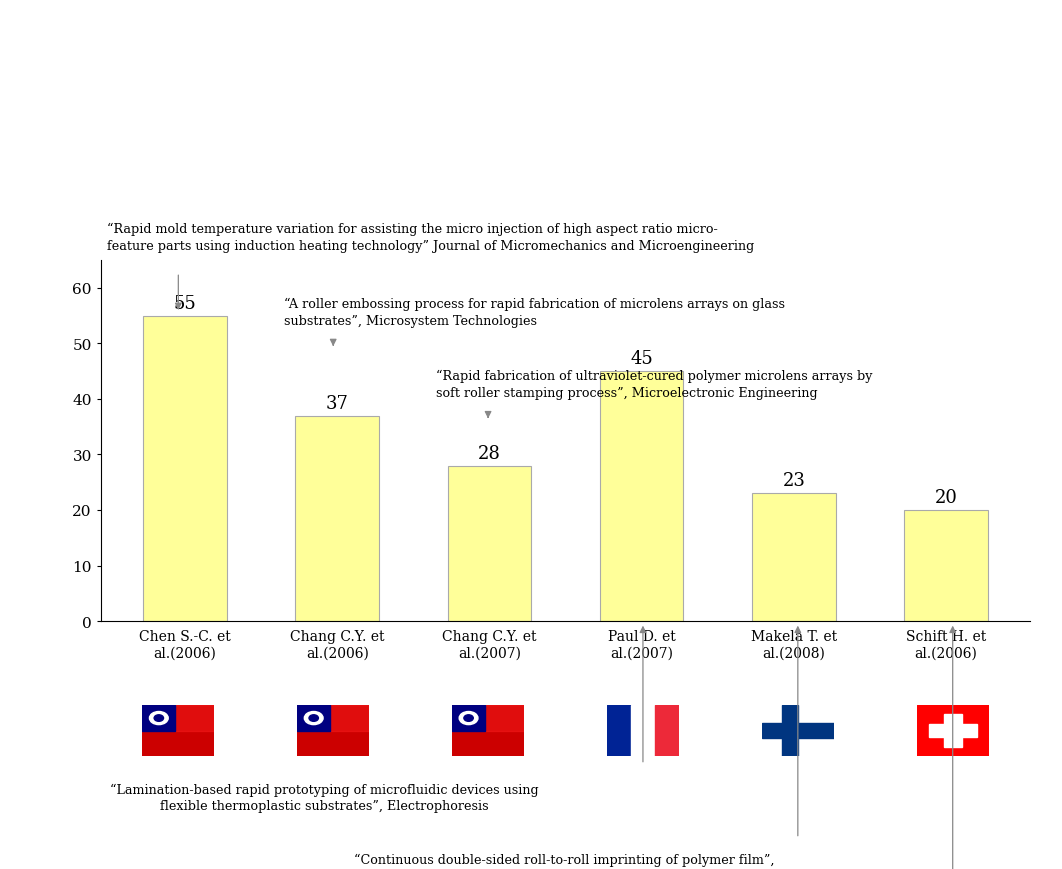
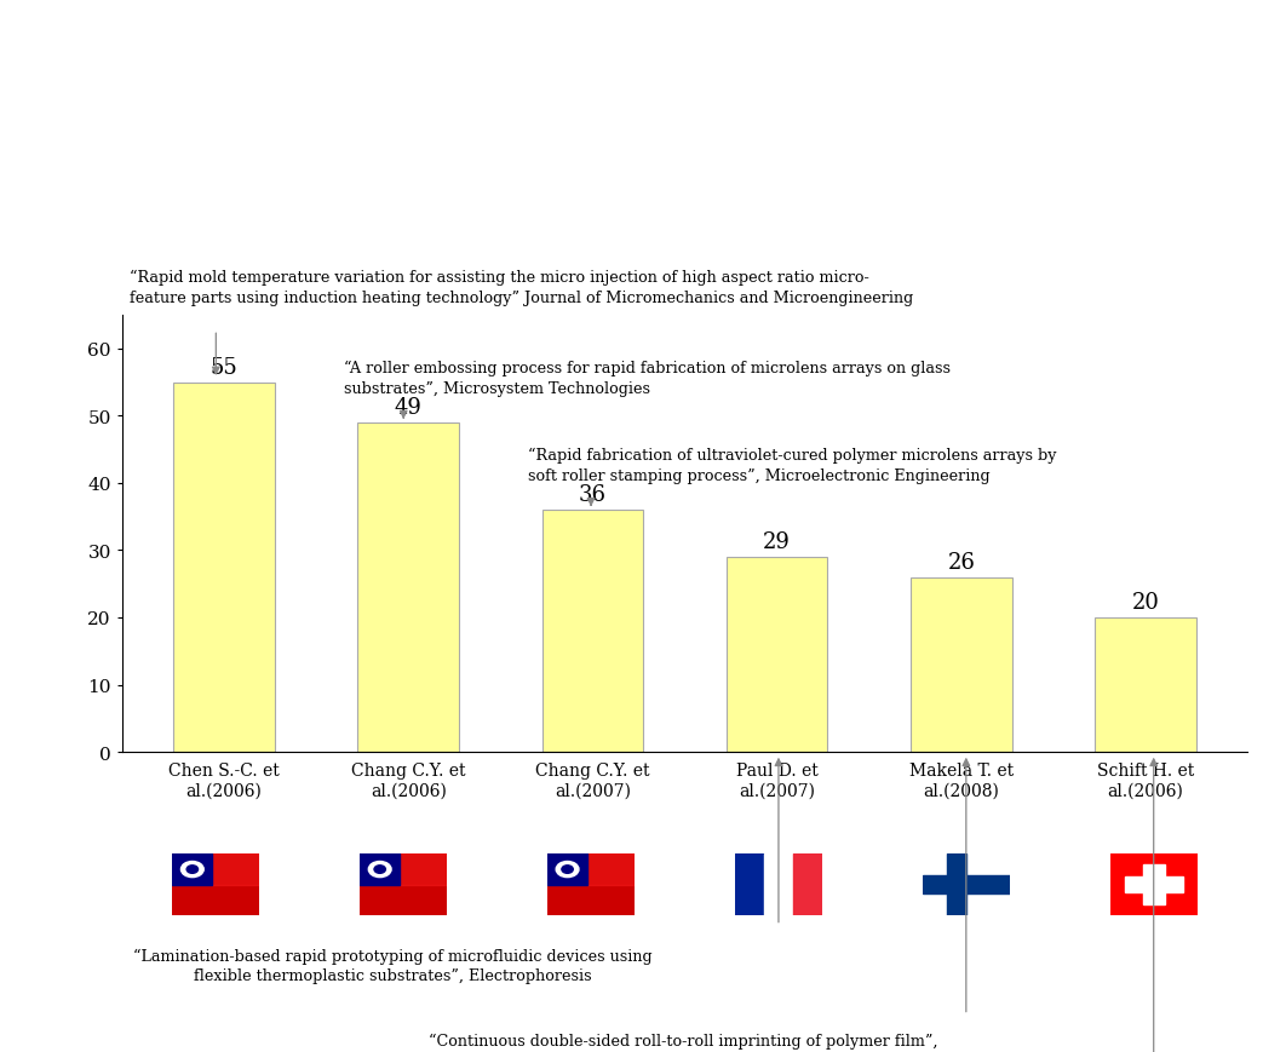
Chang C.Y. et al.(2006): 37 -> 49
Chang C.Y. et al.(2007): 28 -> 36
Paul D. et al.(2007): 45 -> 29
Makela T. et al.(2008): 23 -> 26
